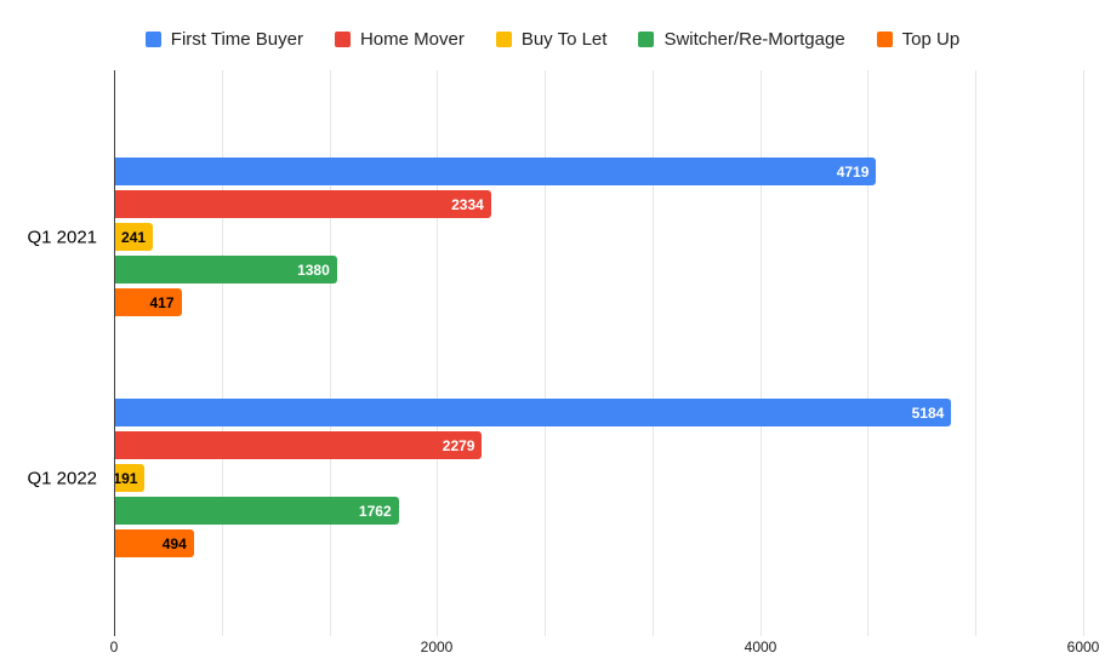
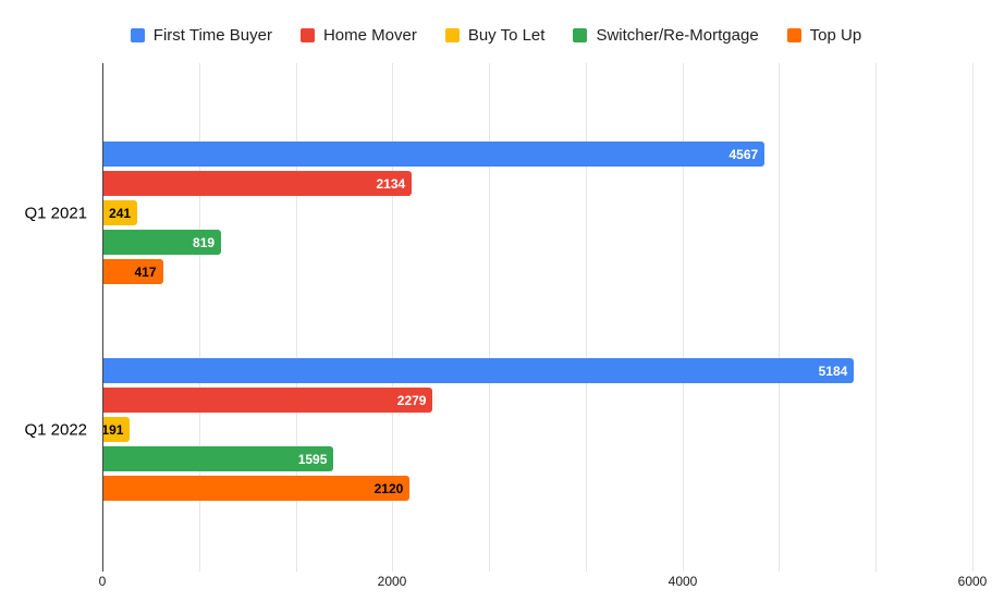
First Time Buyer/Q1 2021: 4719 -> 4567
Home Mover/Q1 2021: 2334 -> 2134
Switcher/Re-Mortgage/Q1 2021: 1380 -> 819
Switcher/Re-Mortgage/Q1 2022: 1762 -> 1595
Top Up/Q1 2022: 494 -> 2120
